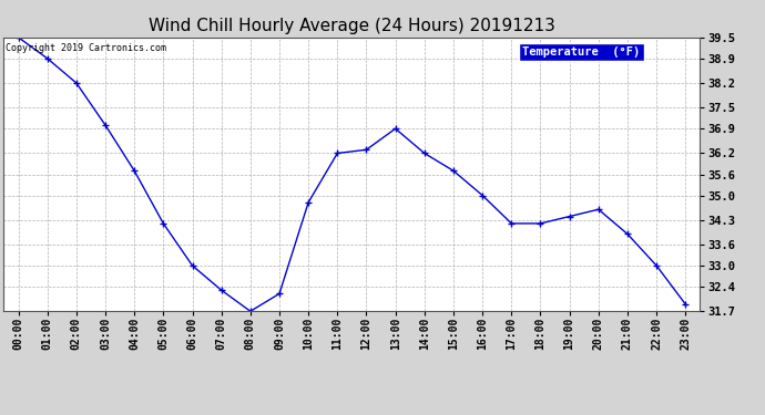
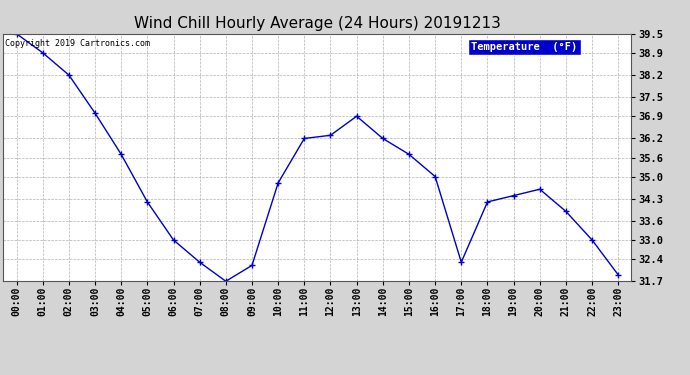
17:00: 34.2 -> 32.3
